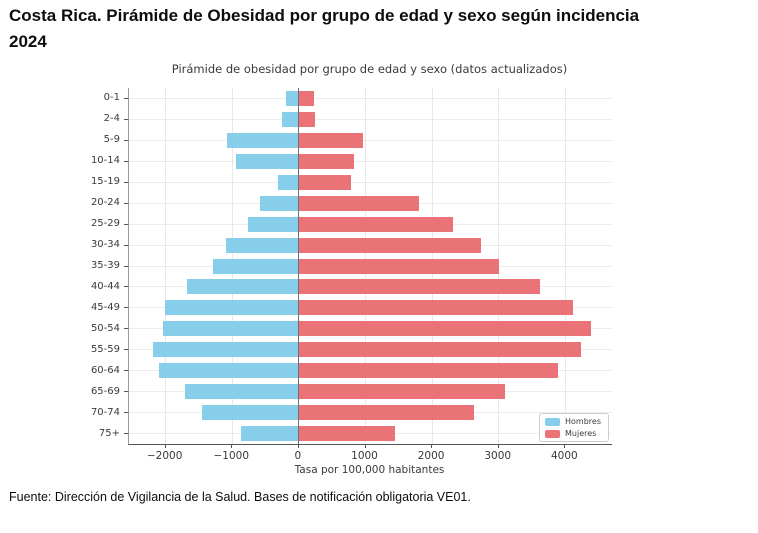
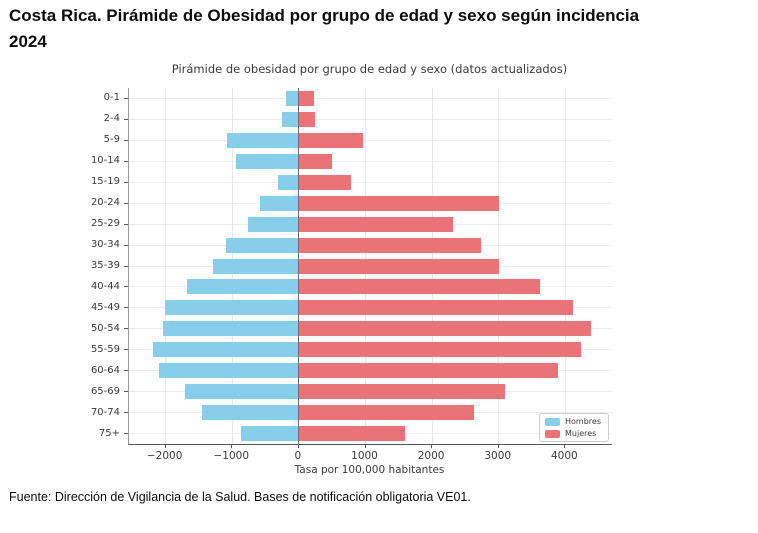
Mujeres/10-14: 800 -> 500
Mujeres/20-24: 1800 -> 3000
Mujeres/75+: 1400 -> 1600
